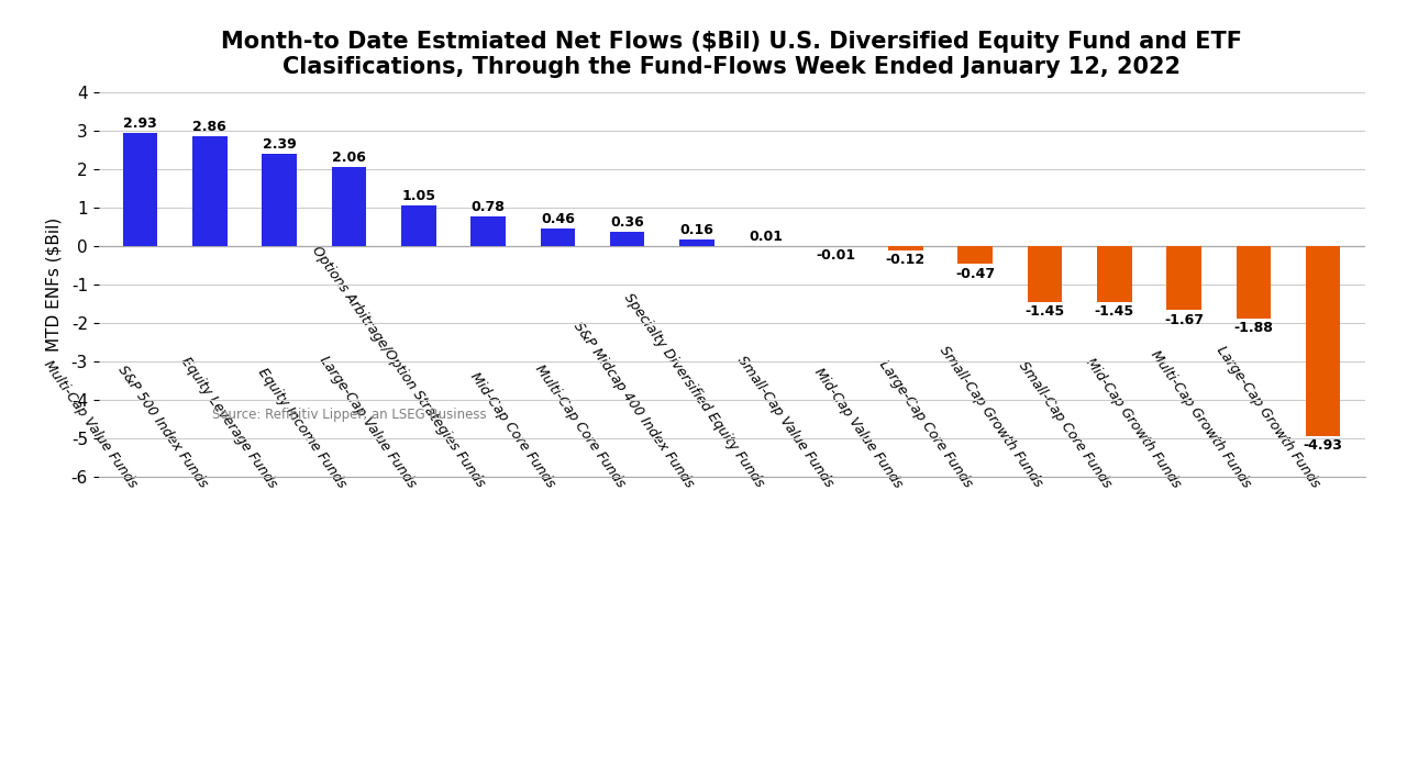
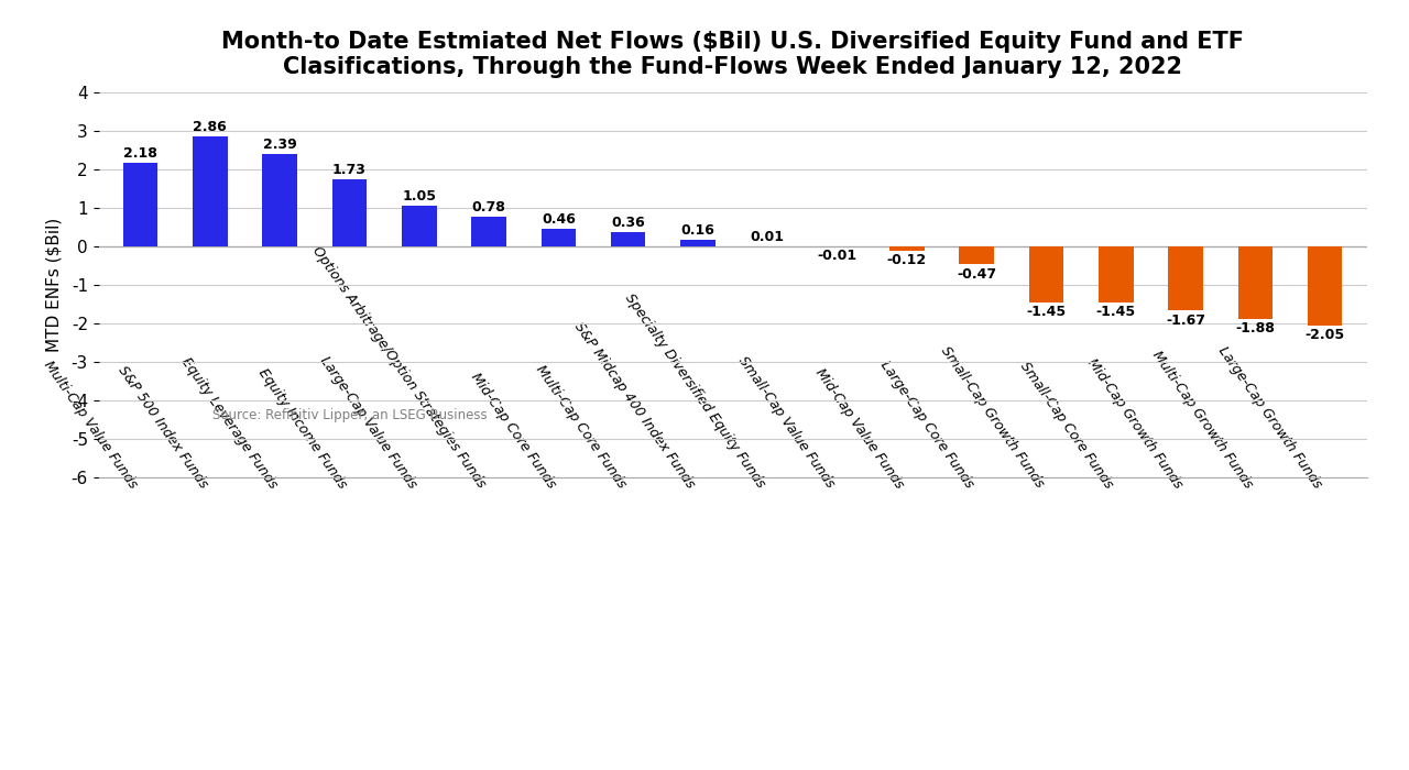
Multi-Cap Value Funds: 2.93 -> 2.18
Equity Income Funds: 2.06 -> 1.73
Large-Cap Growth Funds: -4.93 -> -2.05
